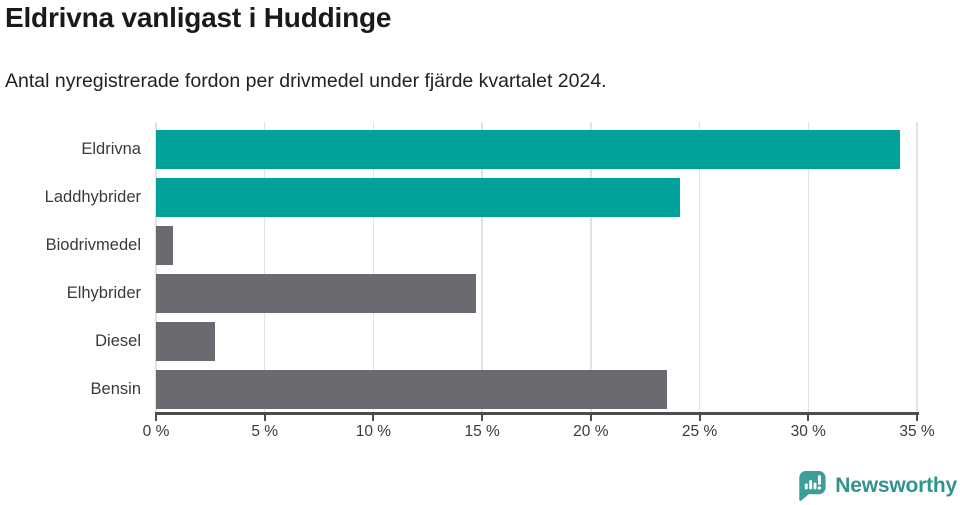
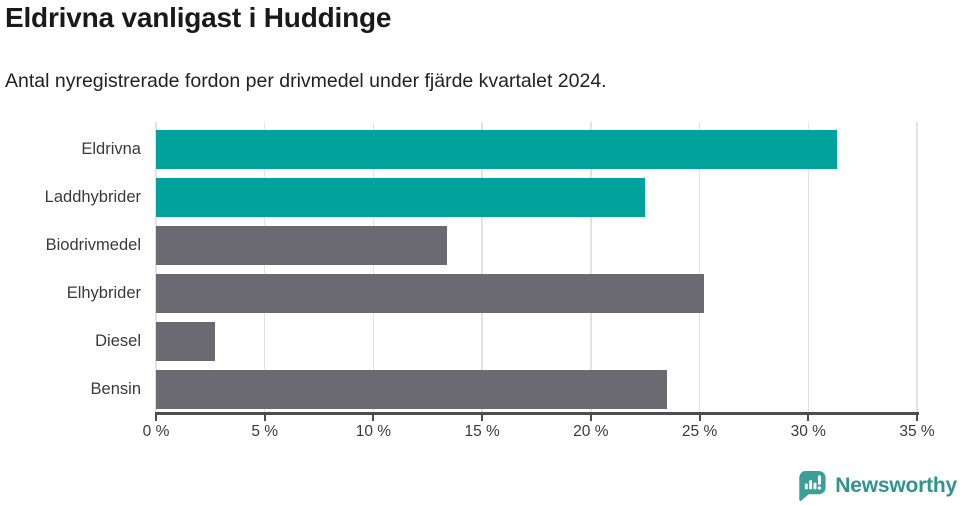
Eldrivna: 34.2% -> 31.3%
Laddhybrider: 24.1% -> 22.5%
Biodrivmedel: 0.8% -> 13.4%
Elhybrider: 14.7% -> 25.2%
